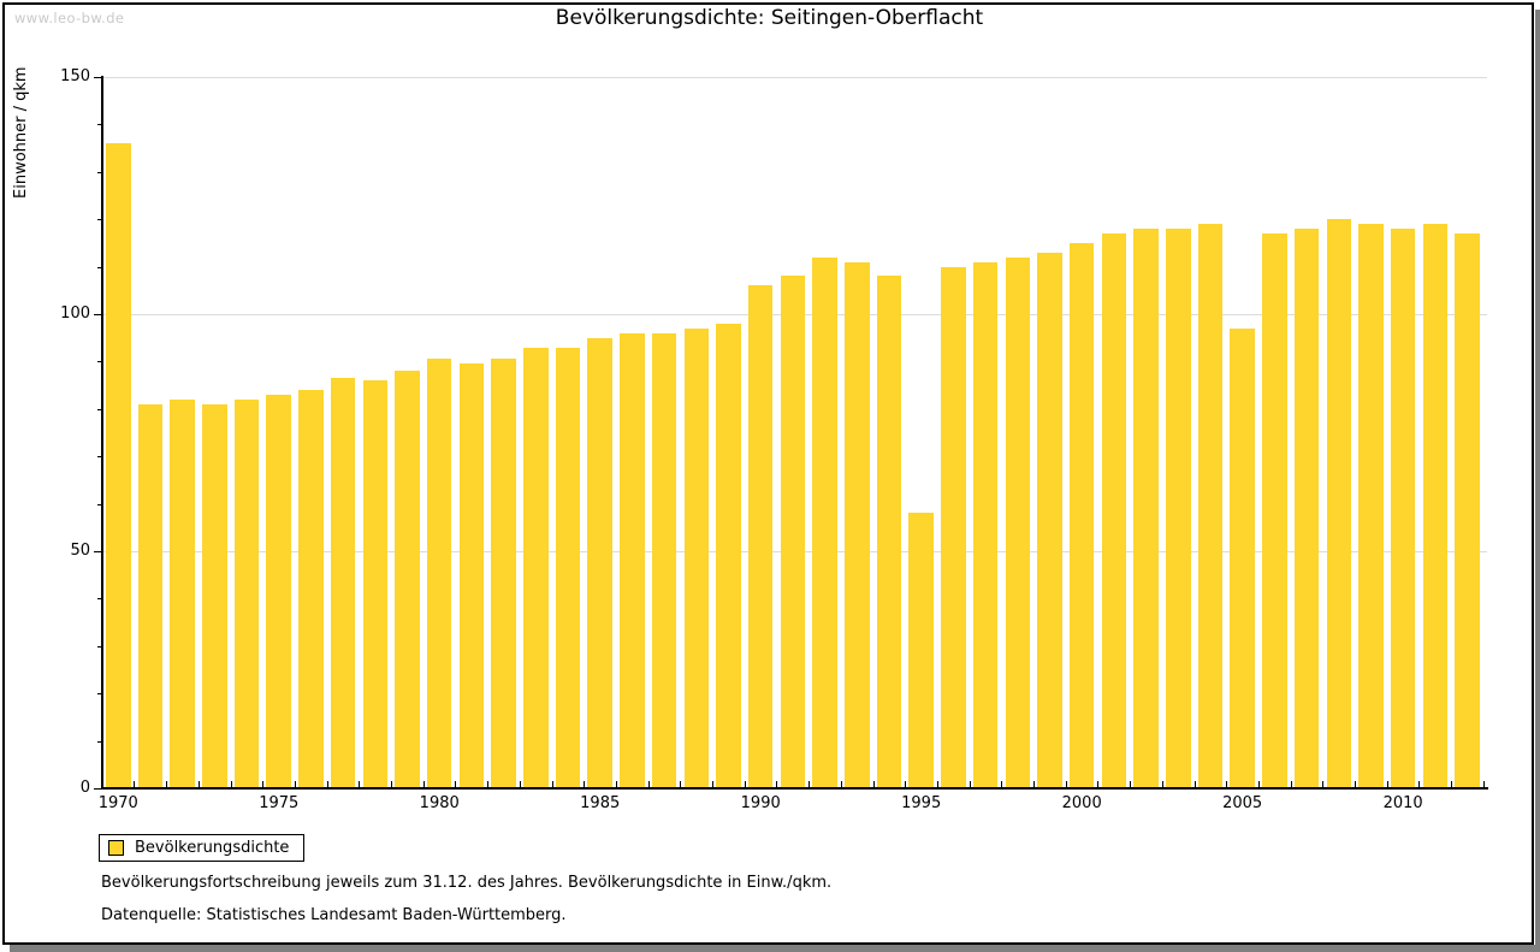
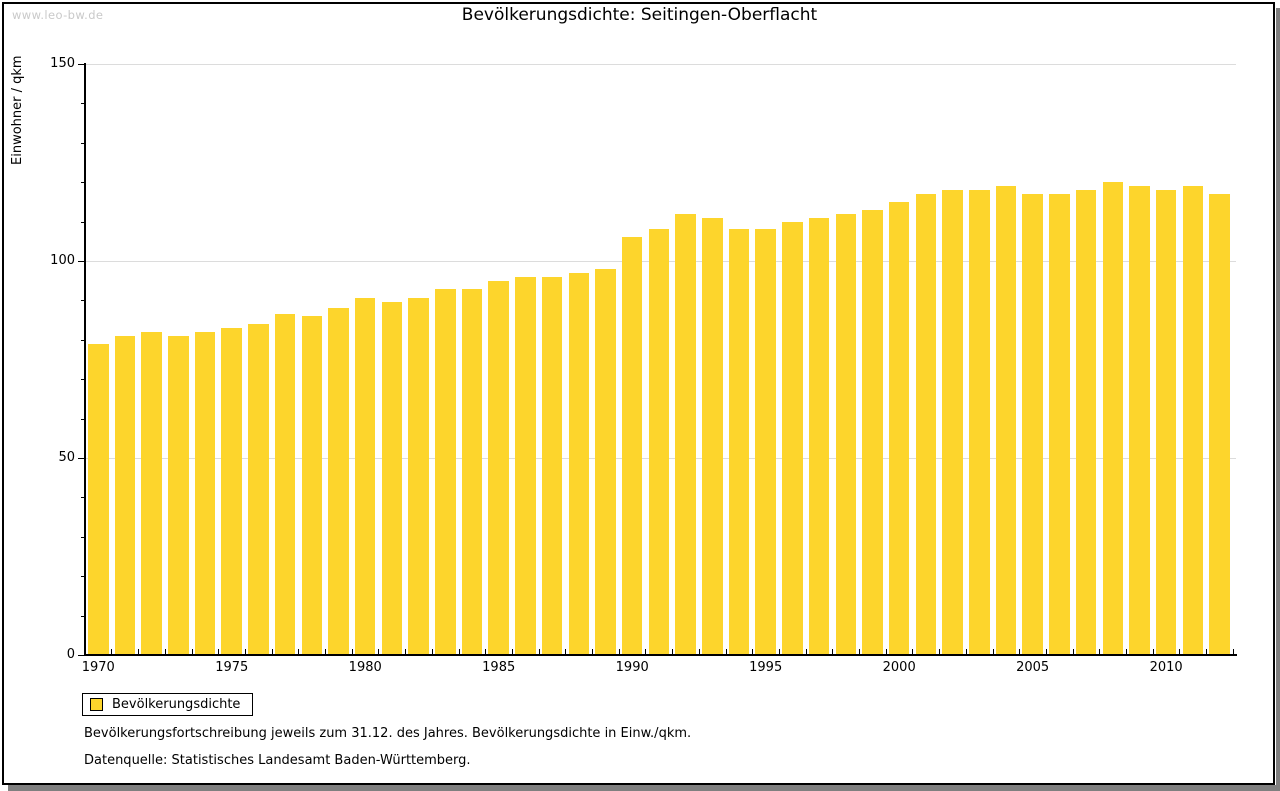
1970: 136 -> 79
1995: 58 -> 108
2005: 97 -> 117
